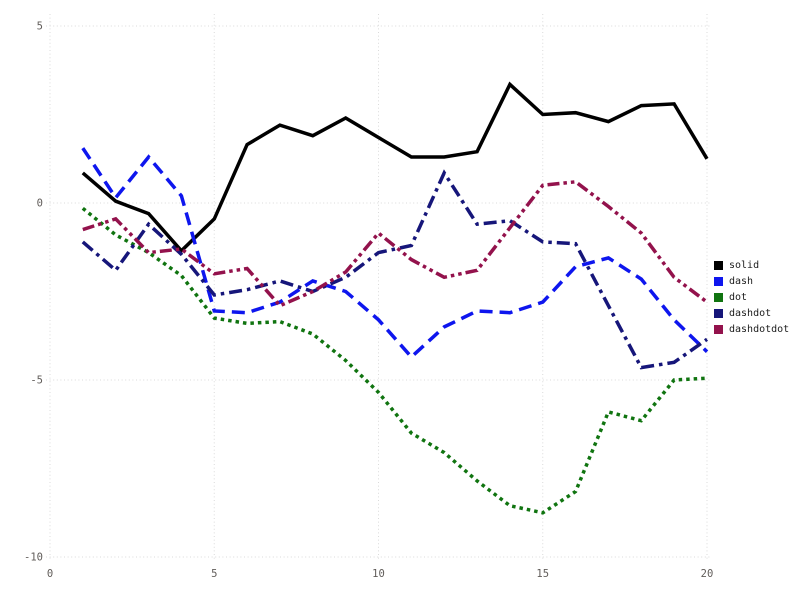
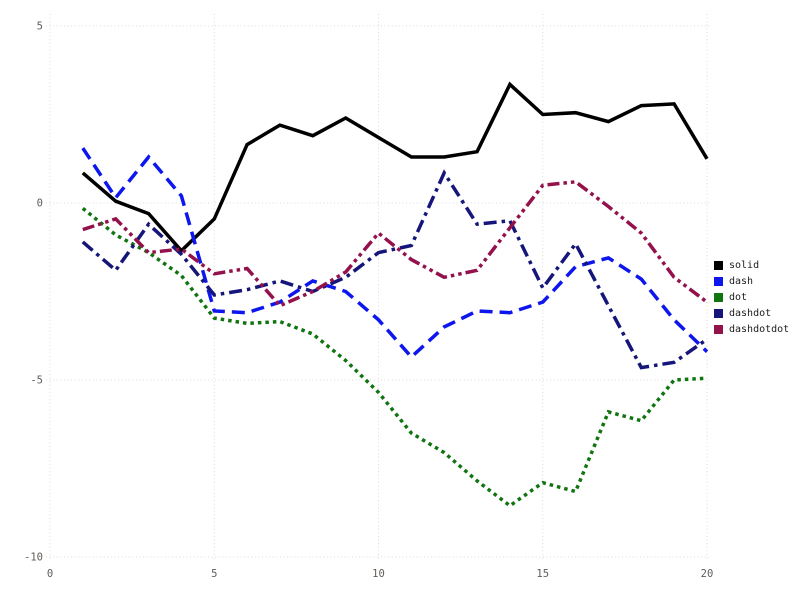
dot/15: -8.8 -> -7.9
dashdot/15: -1.1 -> -2.4
